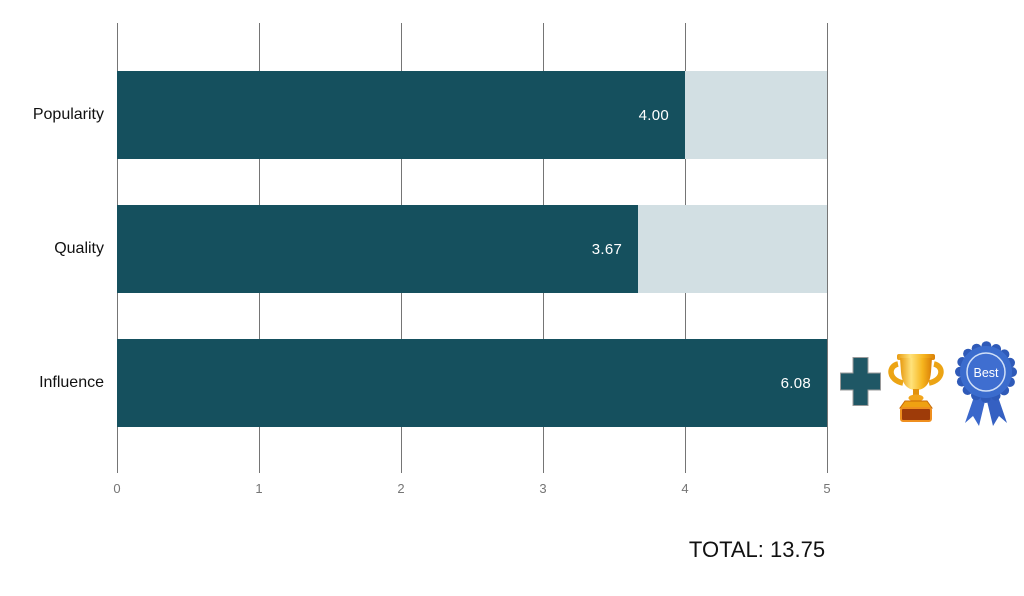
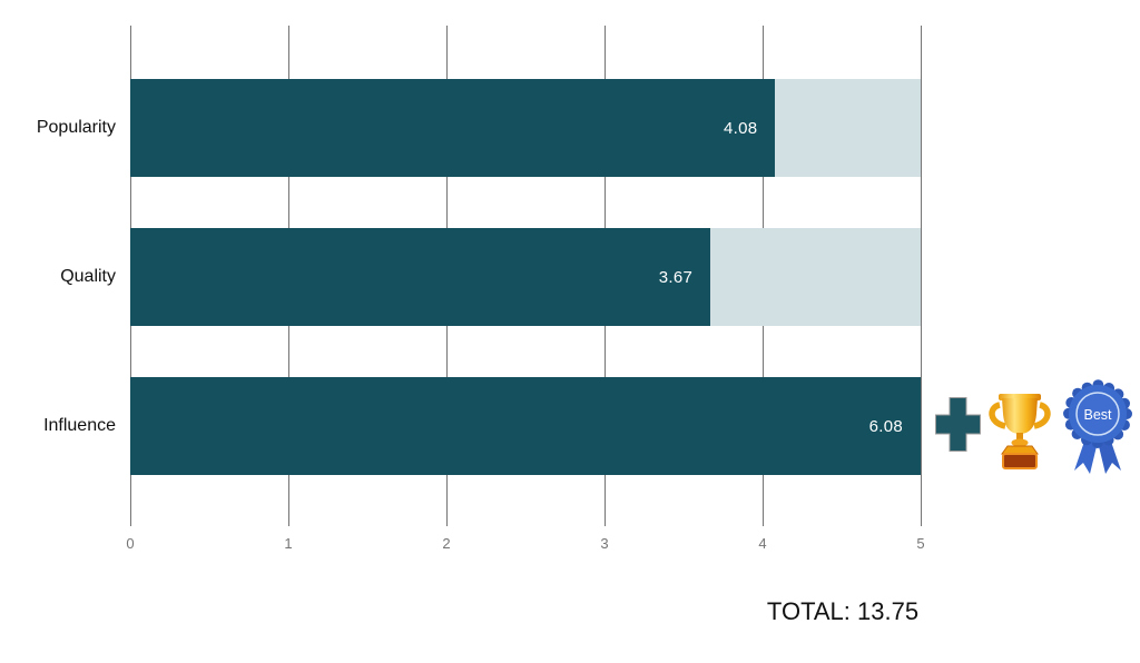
Popularity: 4.00 -> 4.08
